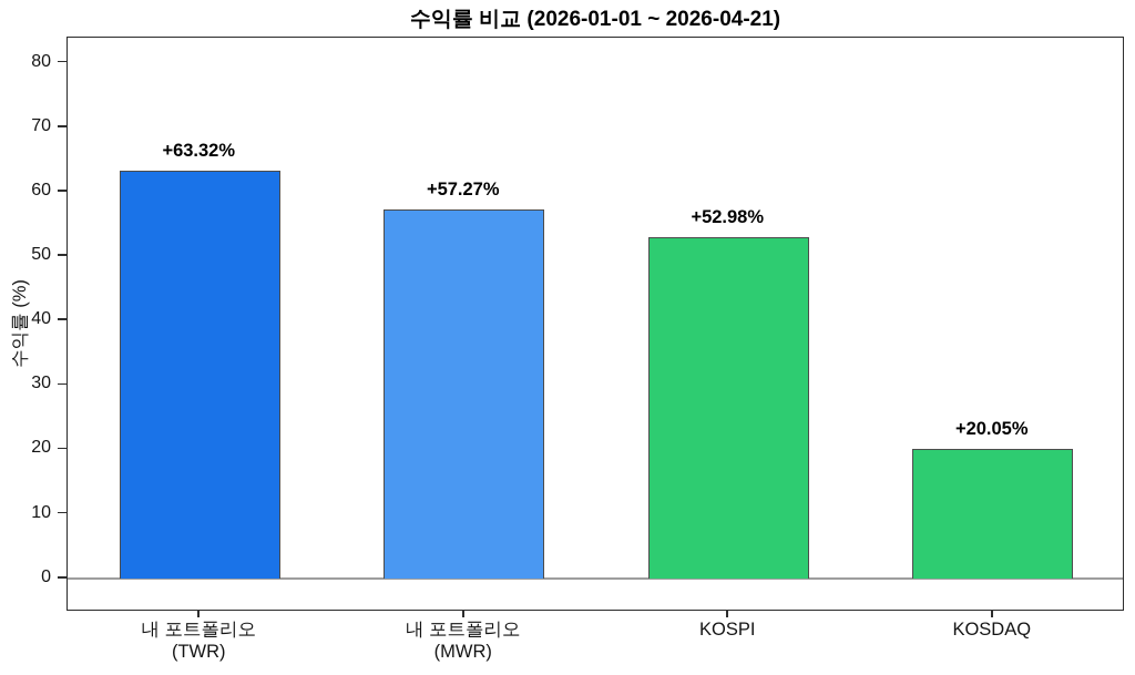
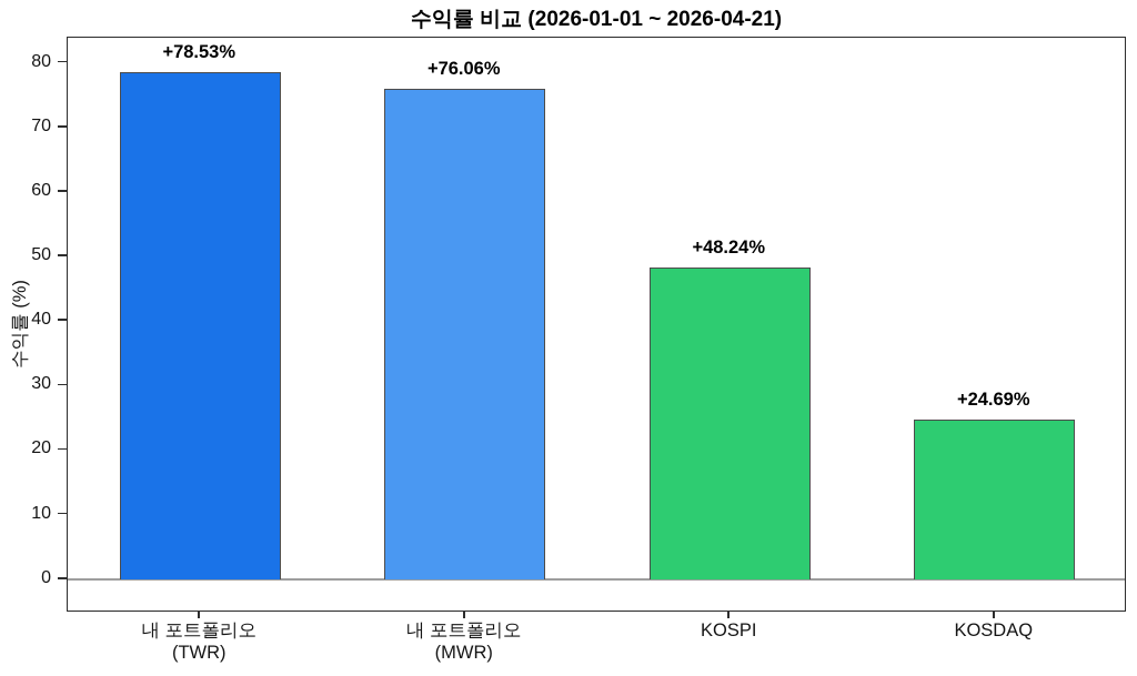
내 포트폴리오 (TWR): +63.32% -> +78.53%
내 포트폴리오 (MWR): +57.27% -> +76.06%
KOSPI: +52.98% -> +48.24%
KOSDAQ: +20.05% -> +24.69%
